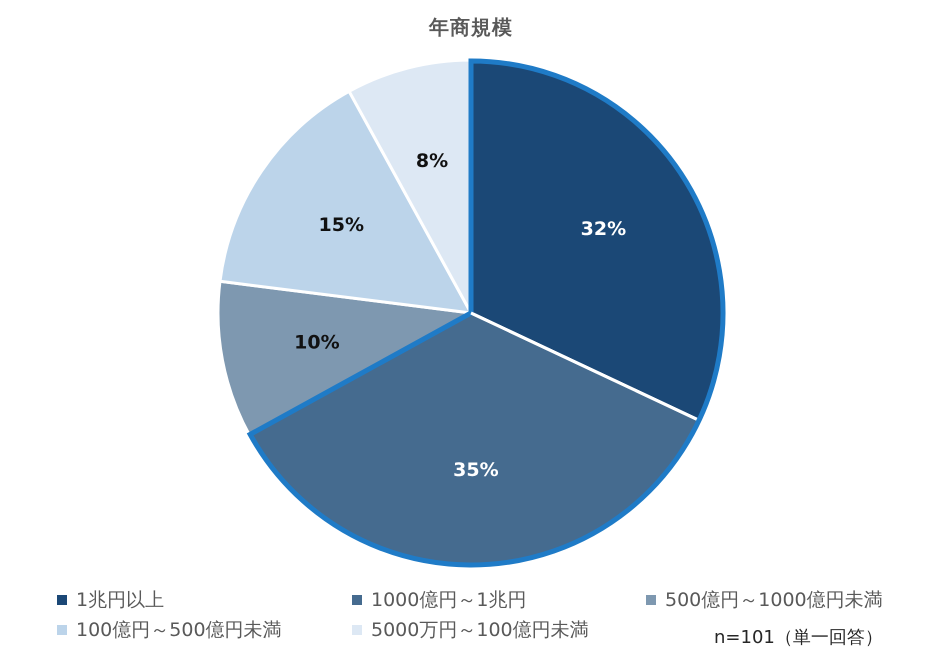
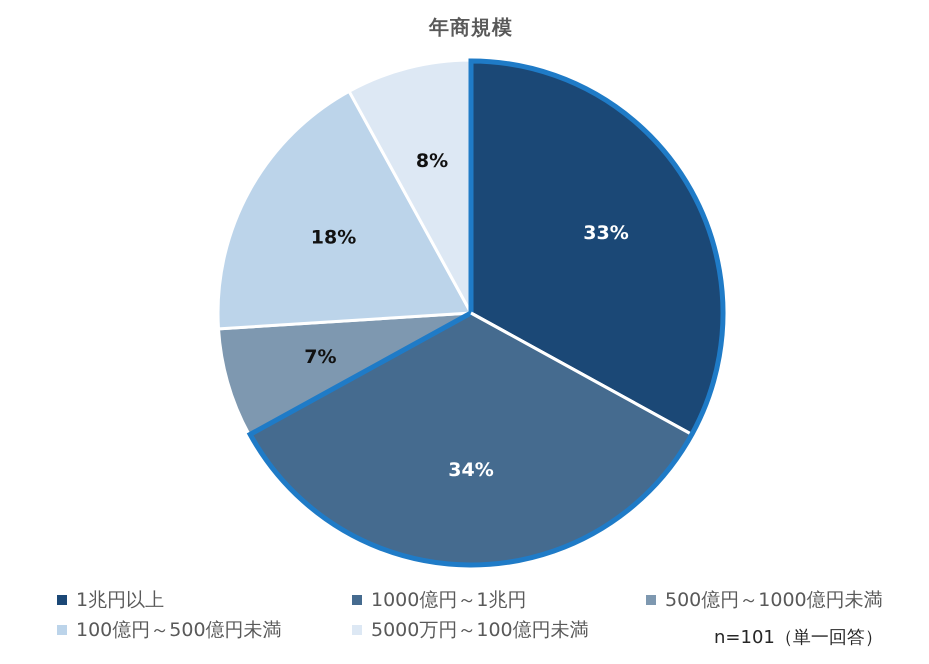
1兆円以上: 32% -> 33%
1000億円～1兆円: 35% -> 34%
500億円～1000億円未満: 10% -> 7%
100億円～500億円未満: 15% -> 18%
